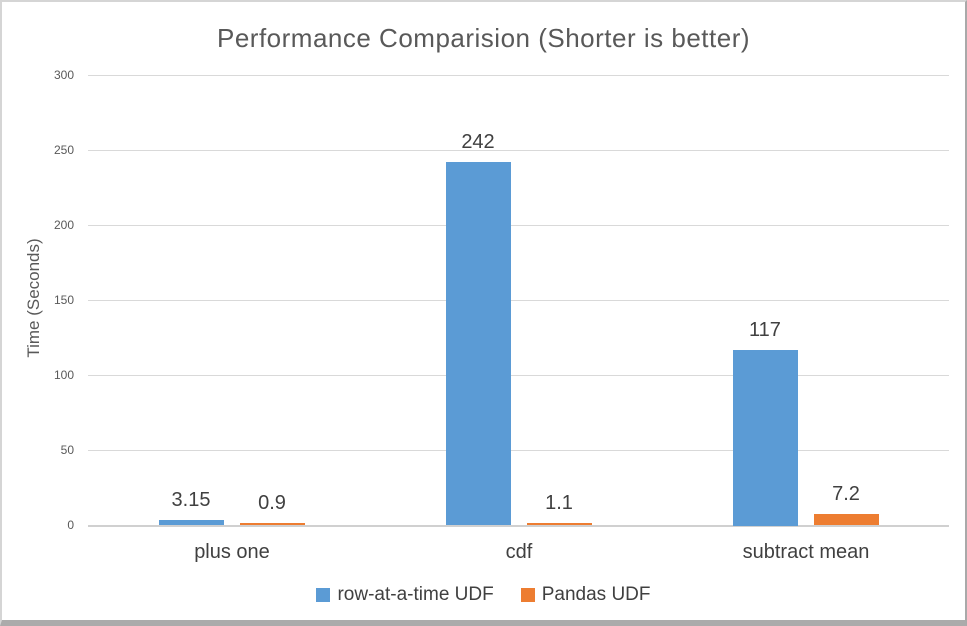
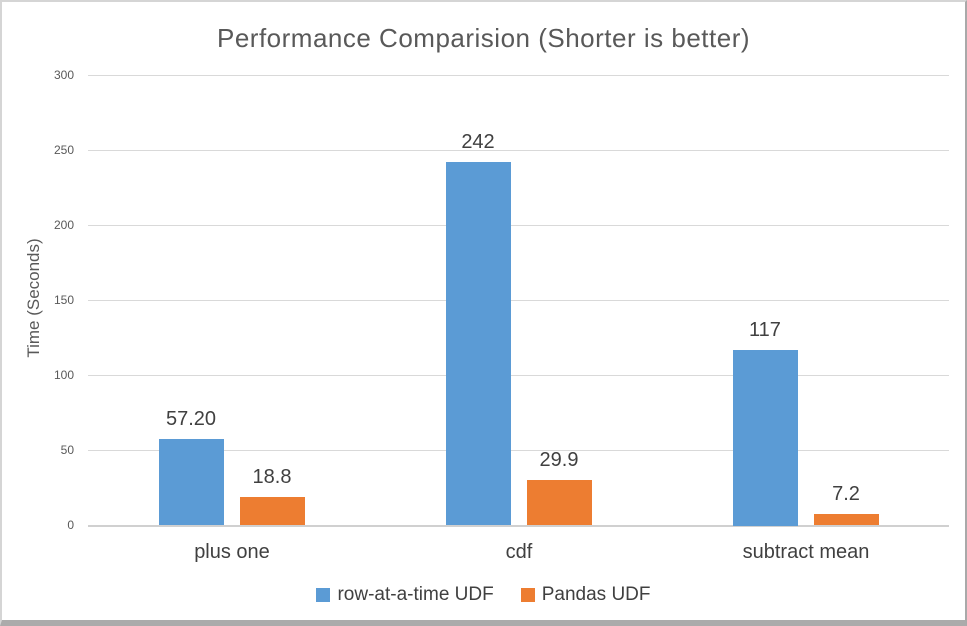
row-at-a-time UDF/plus one: 3.15 -> 57.20
Pandas UDF/plus one: 0.9 -> 18.8
Pandas UDF/cdf: 1.1 -> 29.9
